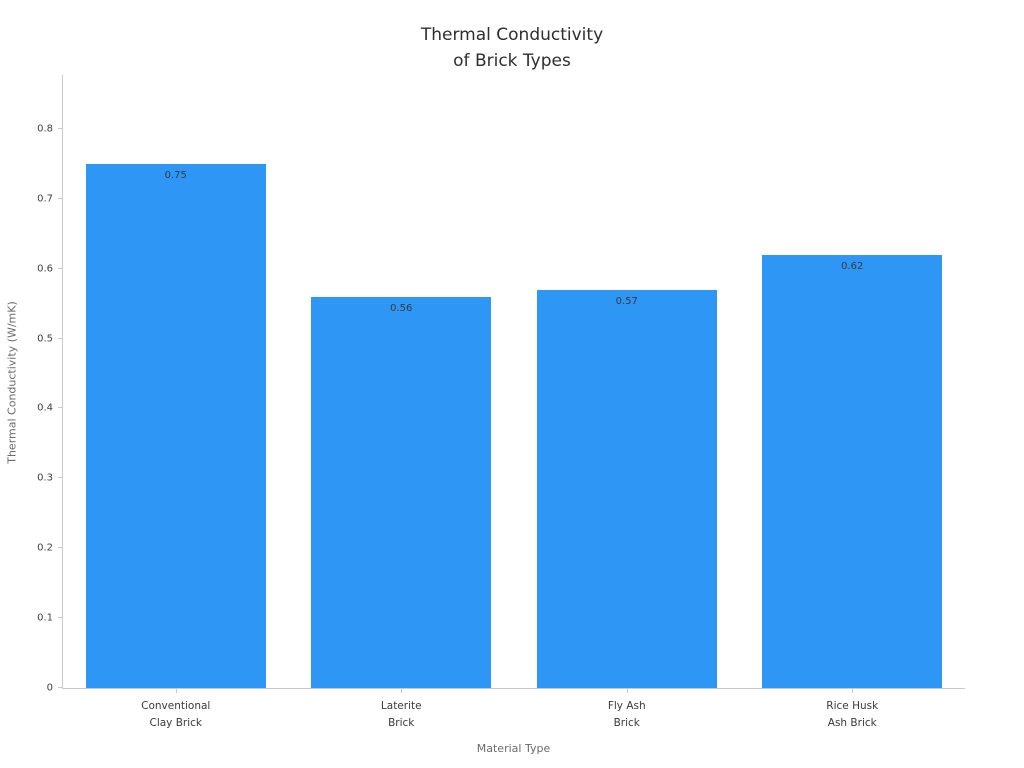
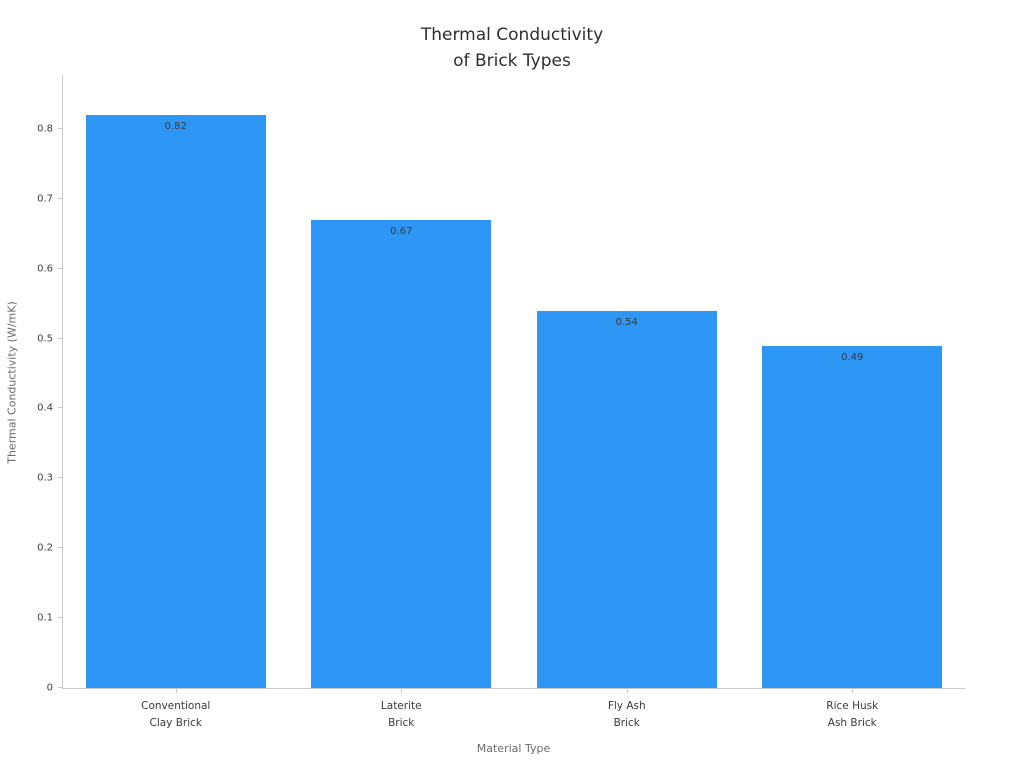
Conventional Clay Brick: 0.75 -> 0.82
Laterite Brick: 0.56 -> 0.67
Fly Ash Brick: 0.57 -> 0.54
Rice Husk Ash Brick: 0.62 -> 0.49
